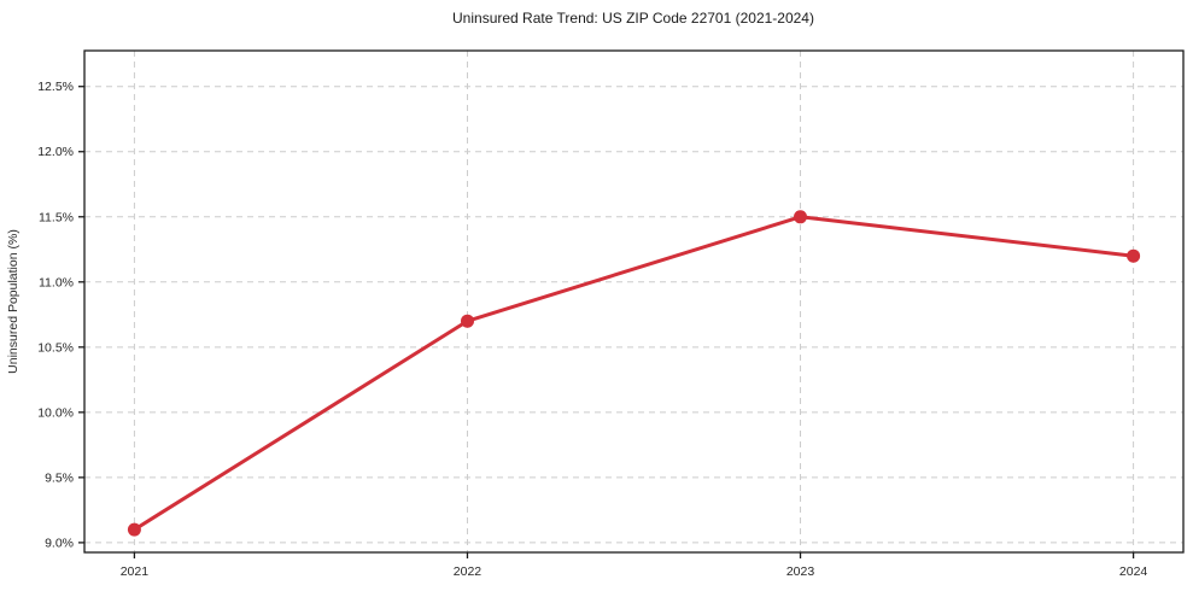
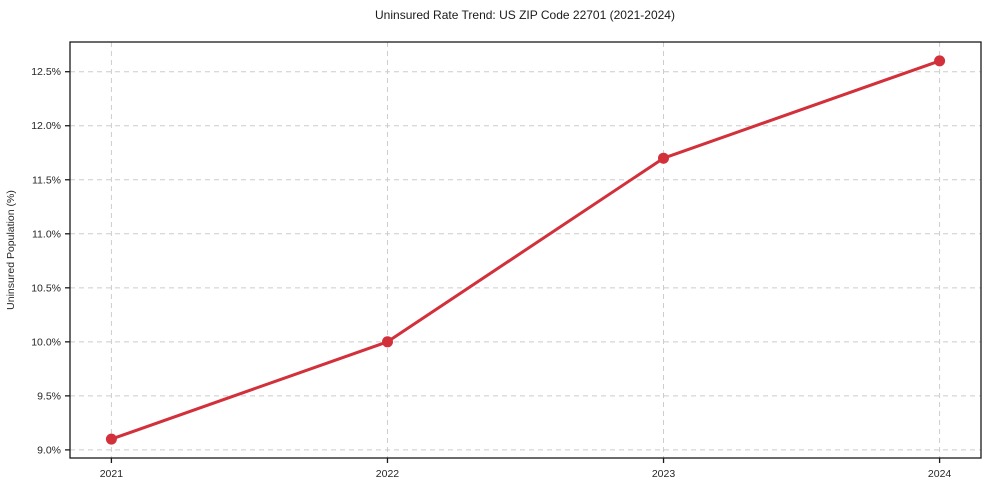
2022: 10.7% -> 10.0%
2023: 11.5% -> 11.7%
2024: 11.2% -> 12.6%
